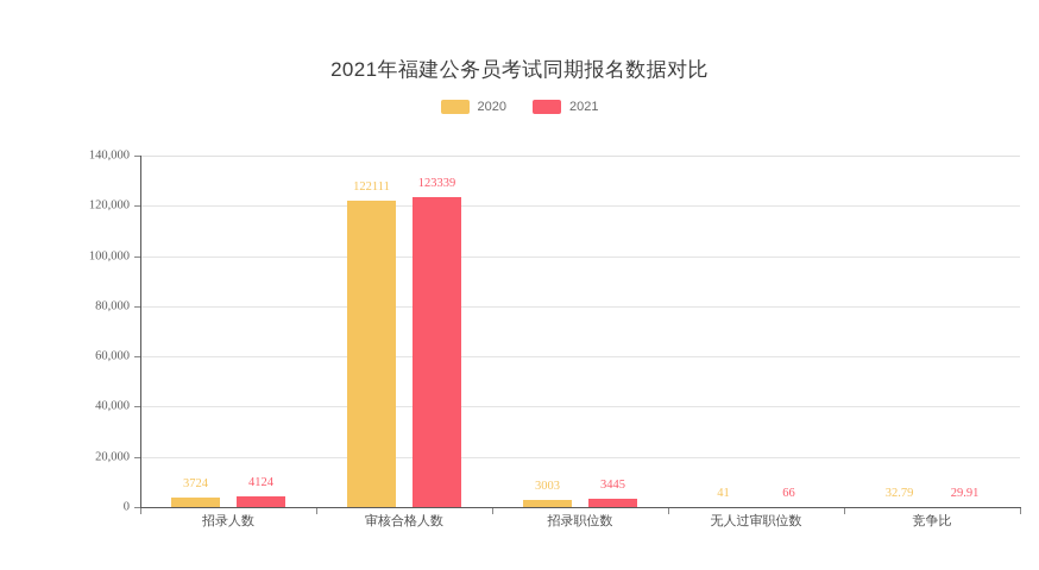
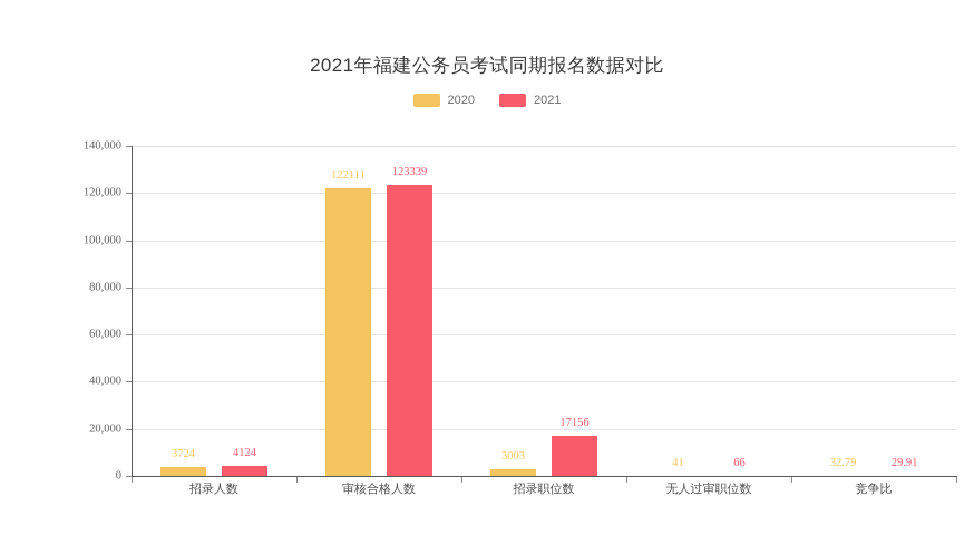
2021/招录职位数: 3445 -> 17156
